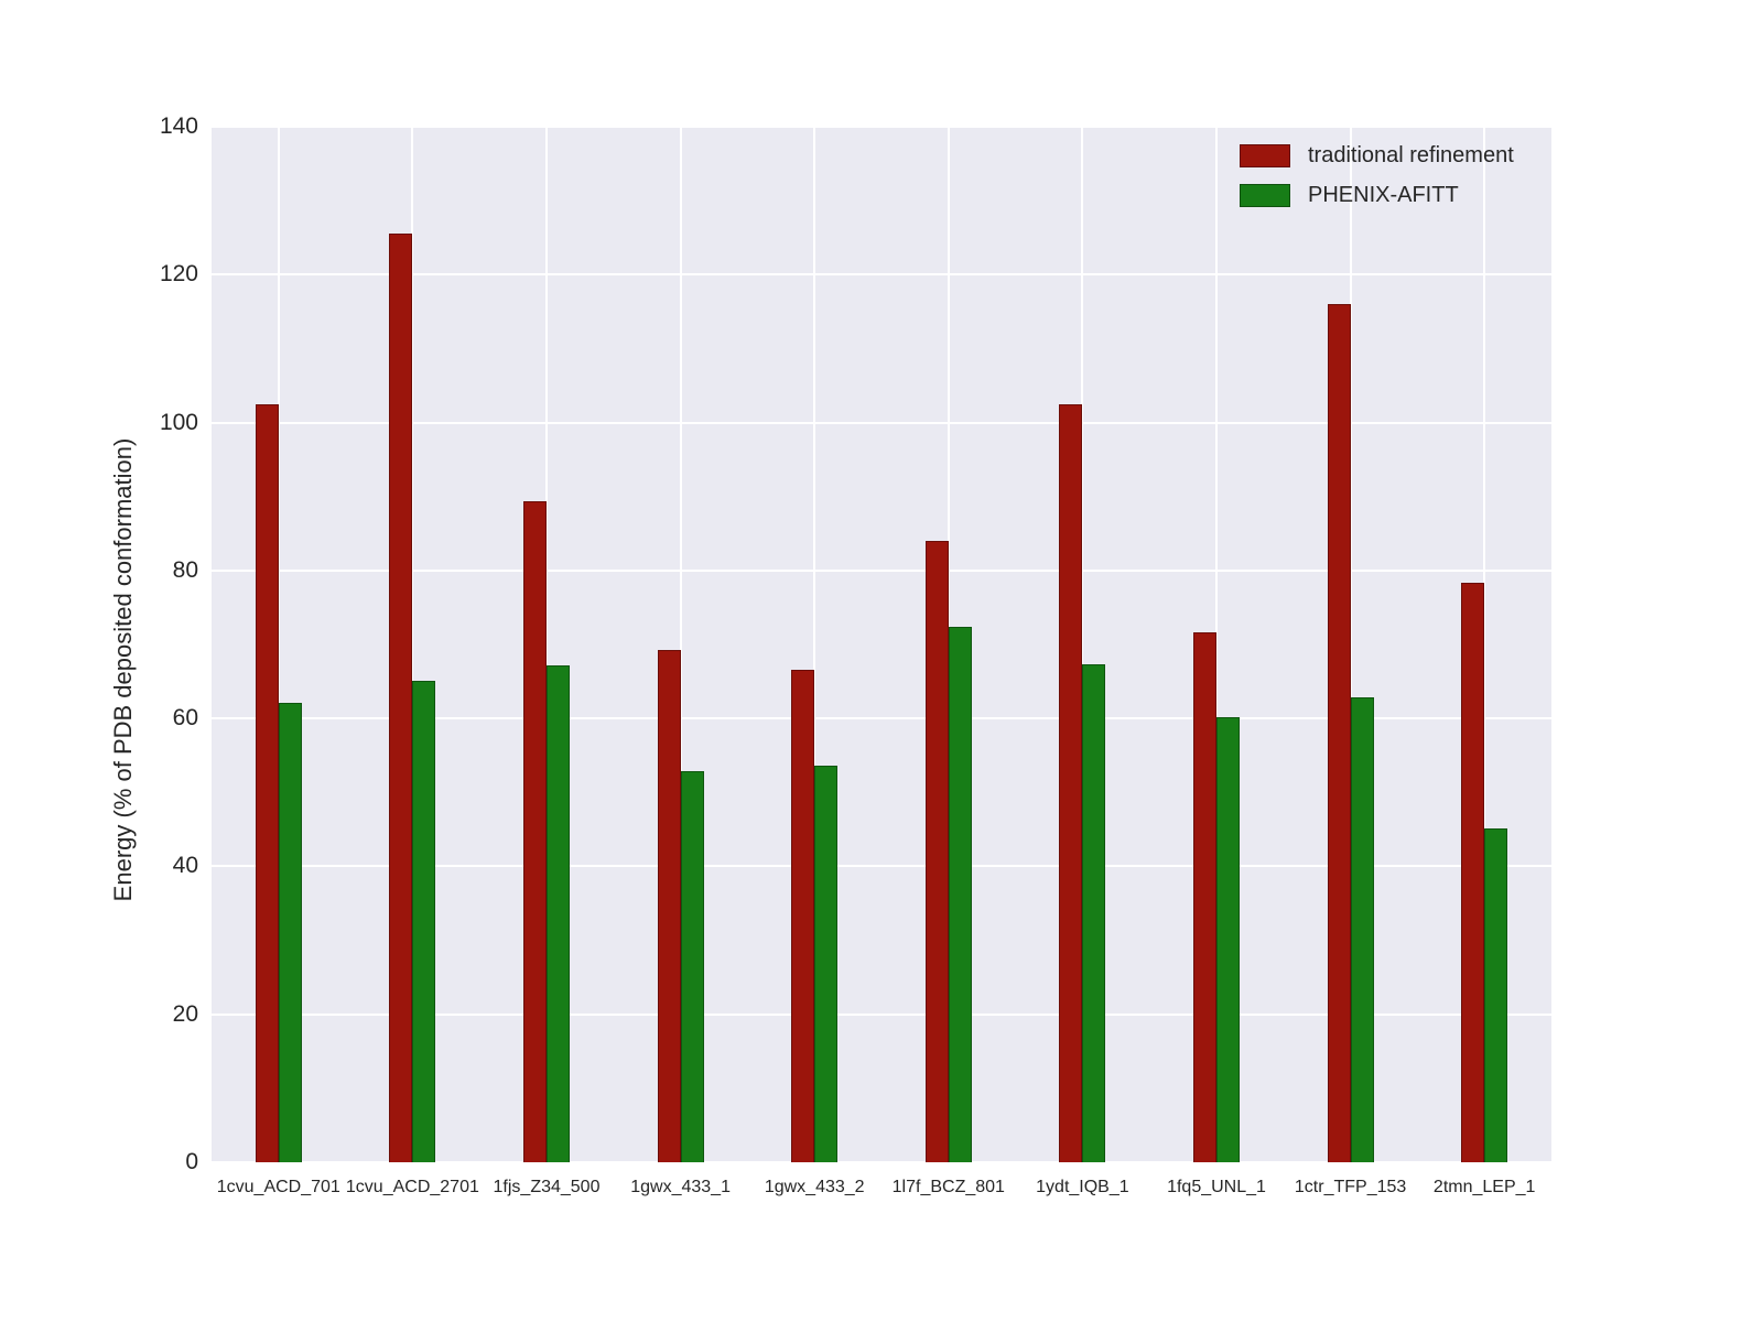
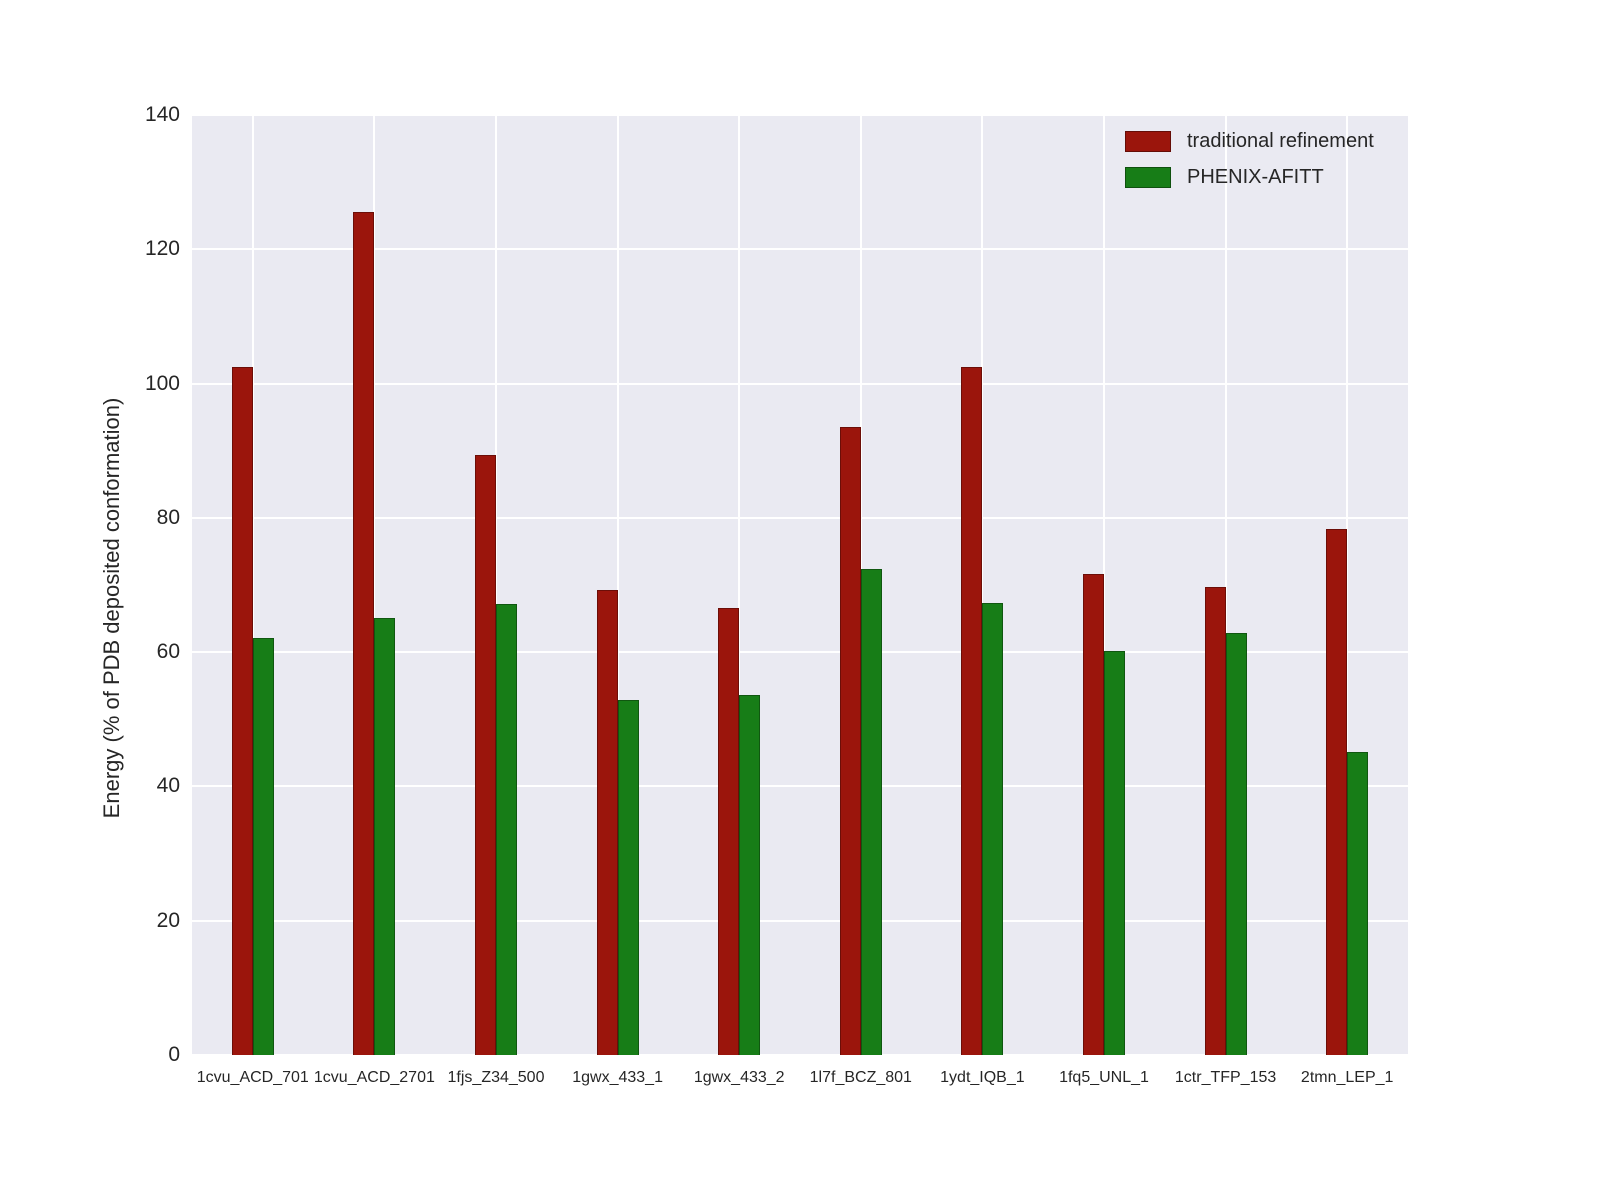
traditional refinement/1l7f_BCZ_801: 84 -> 94
traditional refinement/1ctr_TFP_153: 116 -> 70
